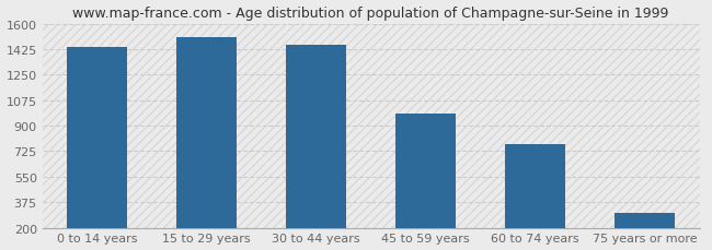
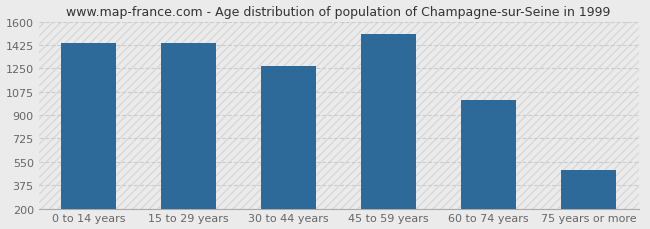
15 to 29 years: 1510 -> 1440
30 to 44 years: 1460 -> 1270
45 to 59 years: 980 -> 1510
60 to 74 years: 770 -> 1010
75 years or more: 300 -> 490
